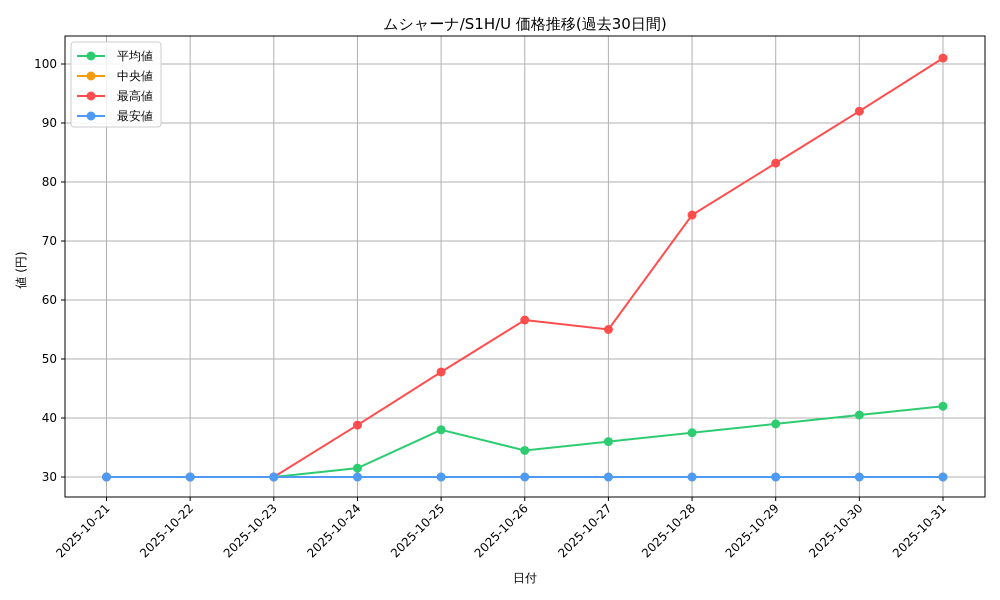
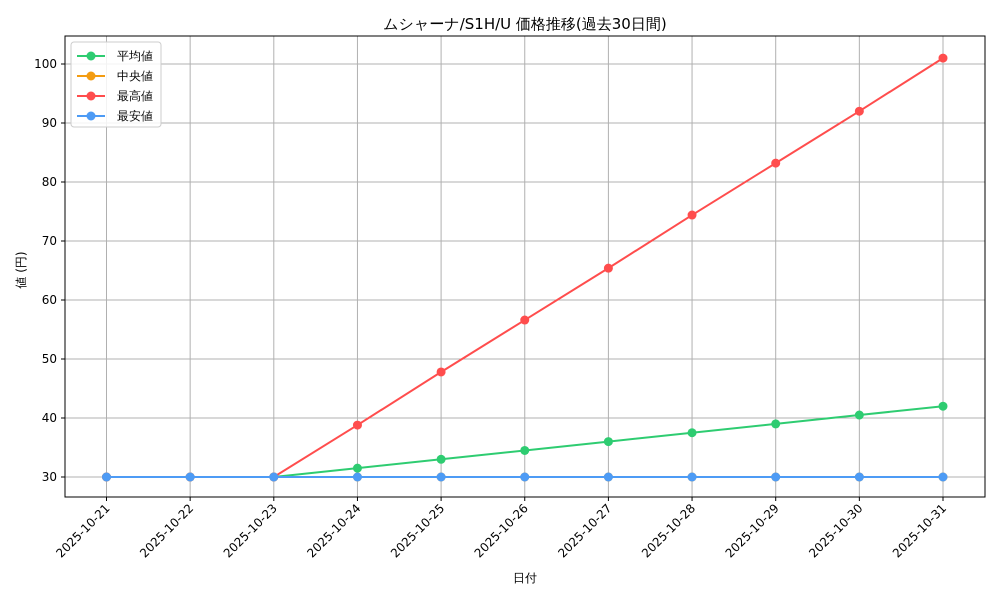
平均値/2025-10-25: 38 -> 33
最高値/2025-10-27: 55 -> 65
